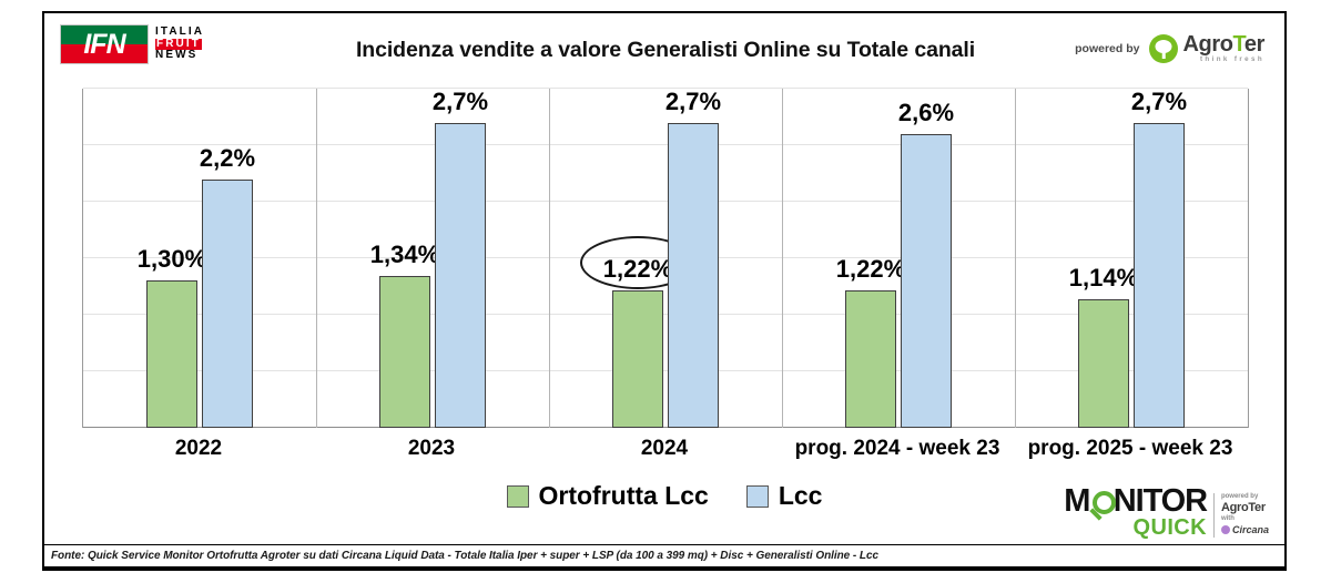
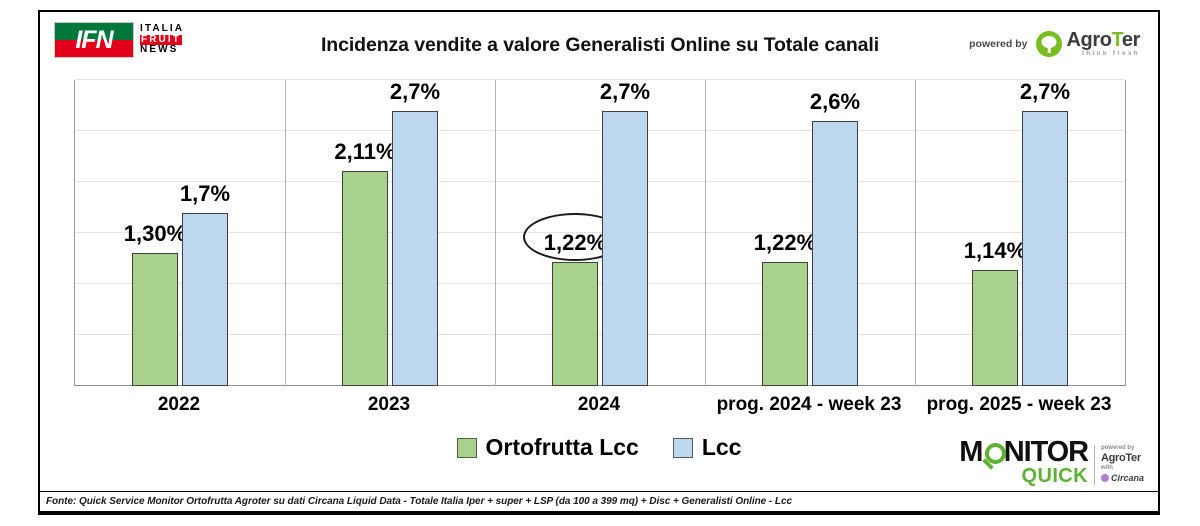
Lcc/2022: 2,2% -> 1,7%
Ortofrutta Lcc/2023: 1,34% -> 2,11%
